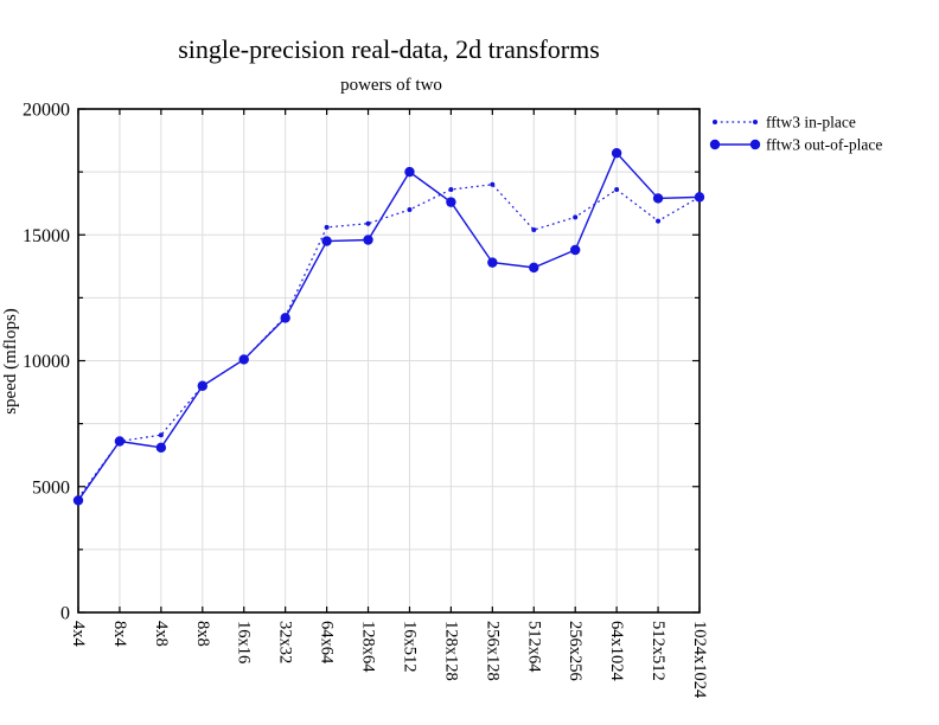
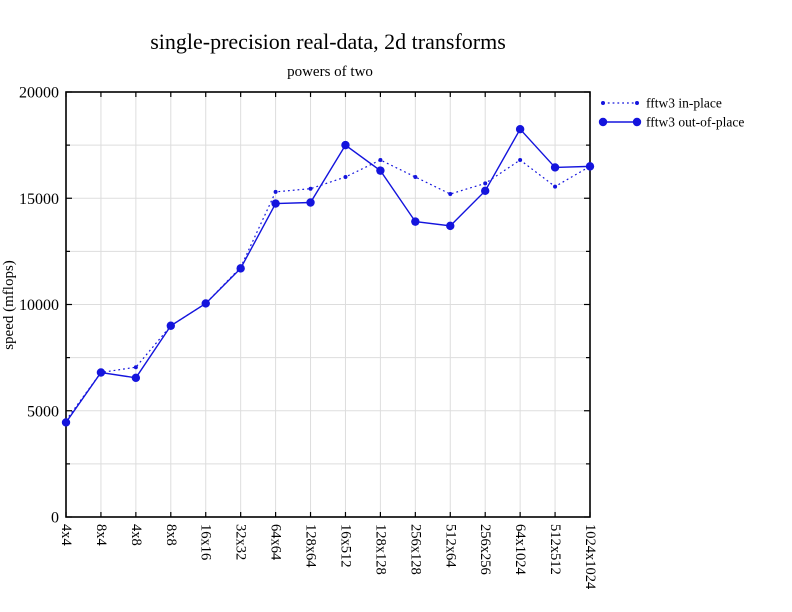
fftw3 in-place/256x128: 17000 -> 16000
fftw3 out-of-place/256x256: 14400 -> 15400
